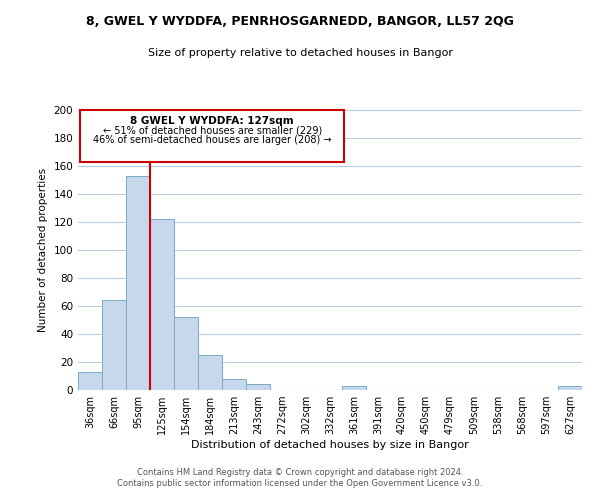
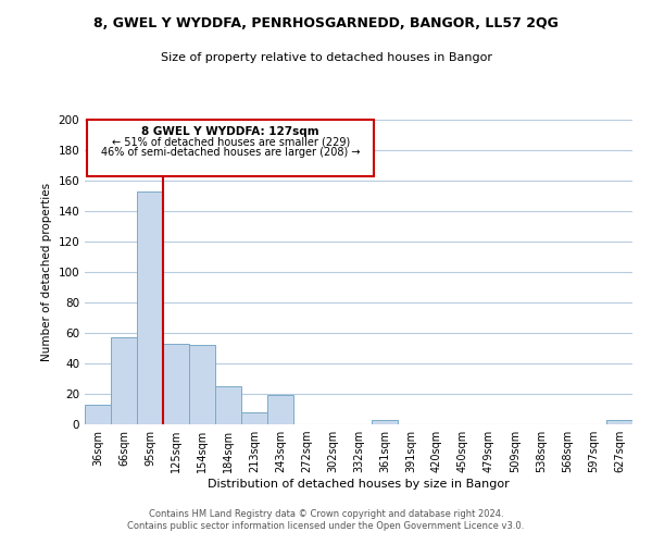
66sqm: 64 -> 57
125sqm: 122 -> 53
243sqm: 4 -> 19
